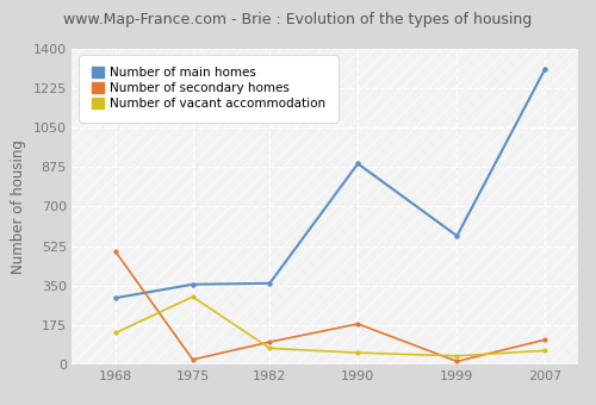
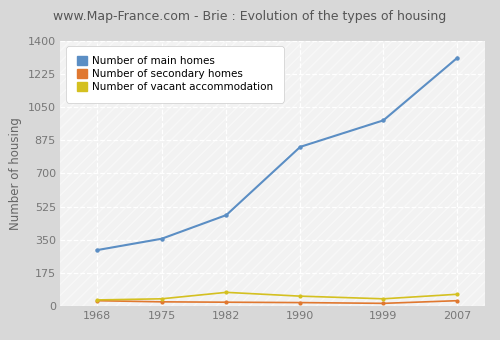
Number of secondary homes/1968: 500 -> 30
Number of vacant accommodation/1968: 140 -> 30
Number of vacant accommodation/1975: 300 -> 40
Number of main homes/1982: 360 -> 480
Number of secondary homes/1982: 100 -> 20
Number of main homes/1990: 890 -> 840
Number of secondary homes/1990: 180 -> 20
Number of main homes/1999: 570 -> 980
Number of secondary homes/2007: 110 -> 30
